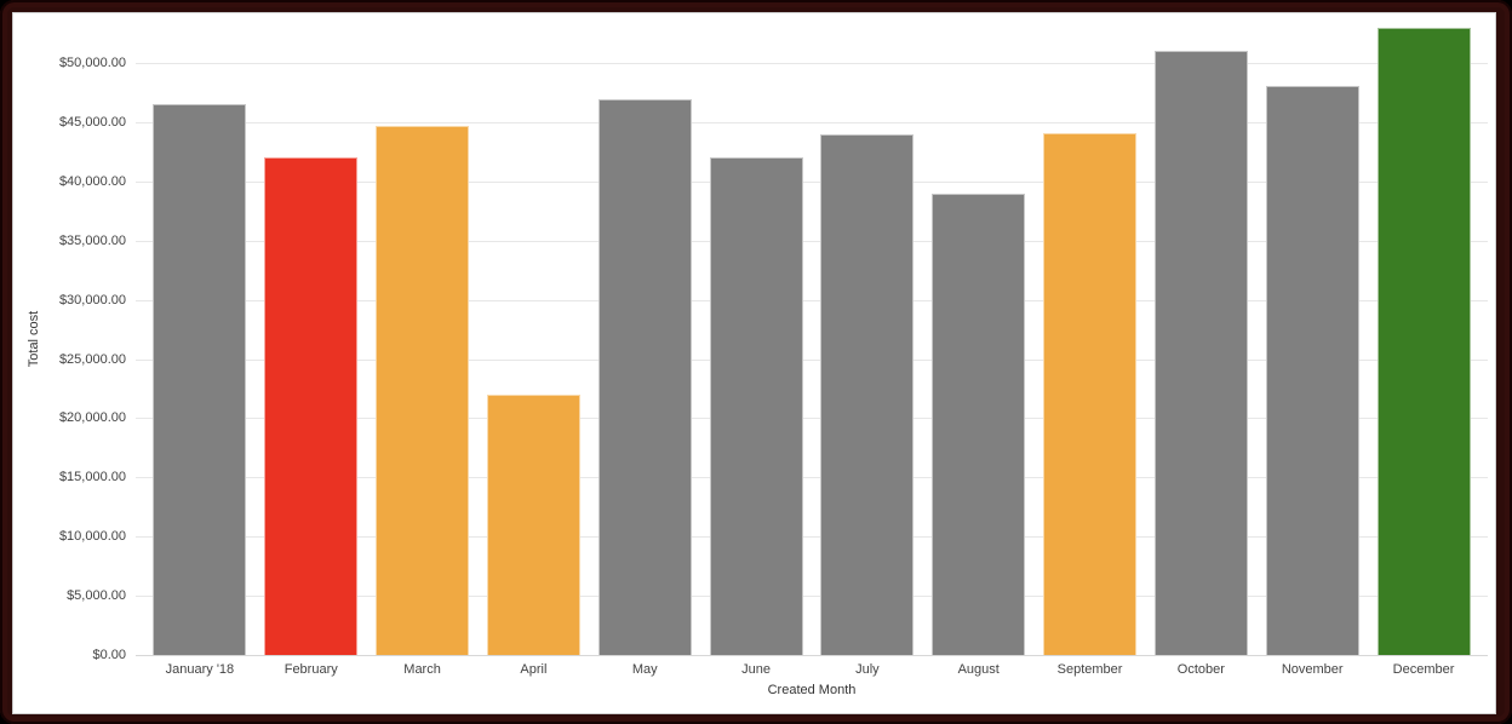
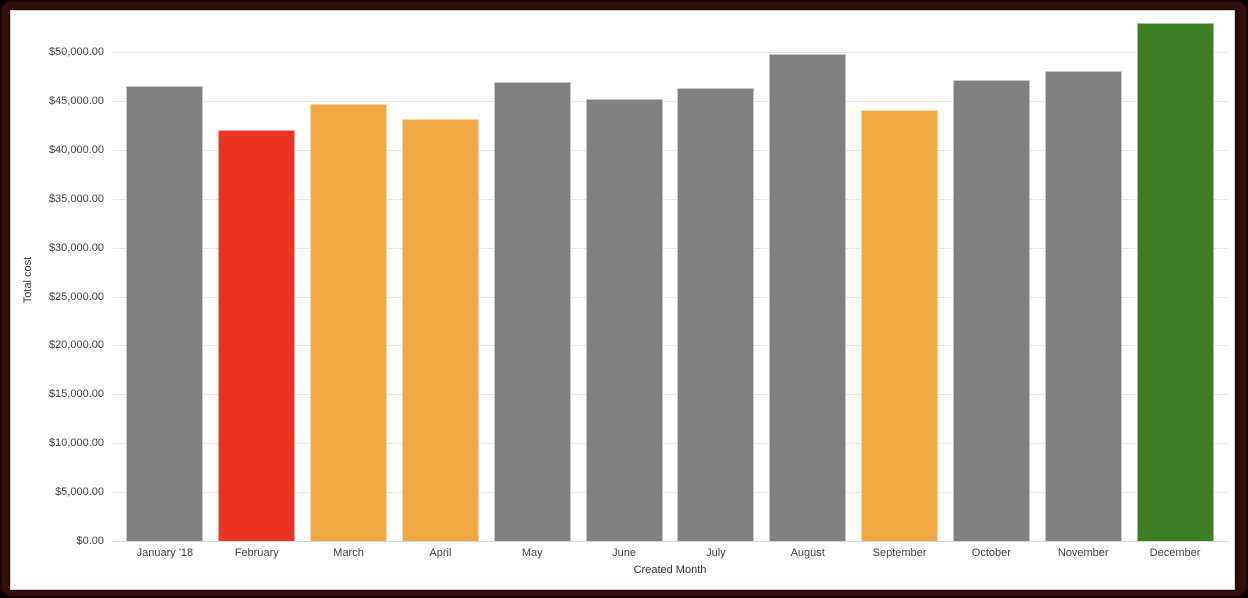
April: $22000 -> $43000
June: $42000 -> $45000
July: $44000 -> $46000
August: $39000 -> $50000
October: $51000 -> $47000
